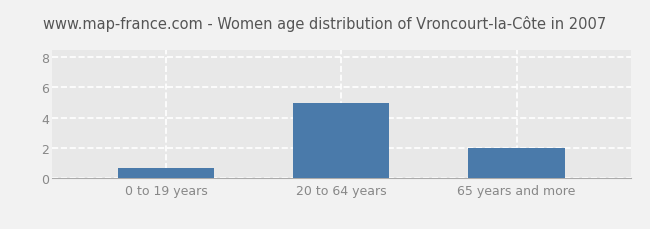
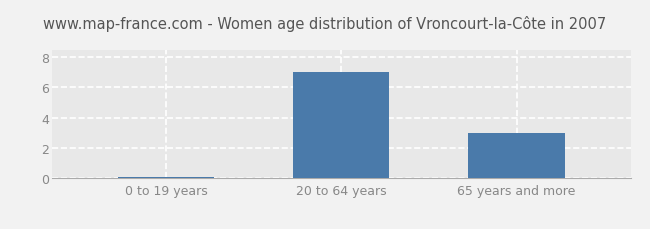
0 to 19 years: 0.7 -> 0.1
20 to 64 years: 5.0 -> 7.0
65 years and more: 2.0 -> 3.0
